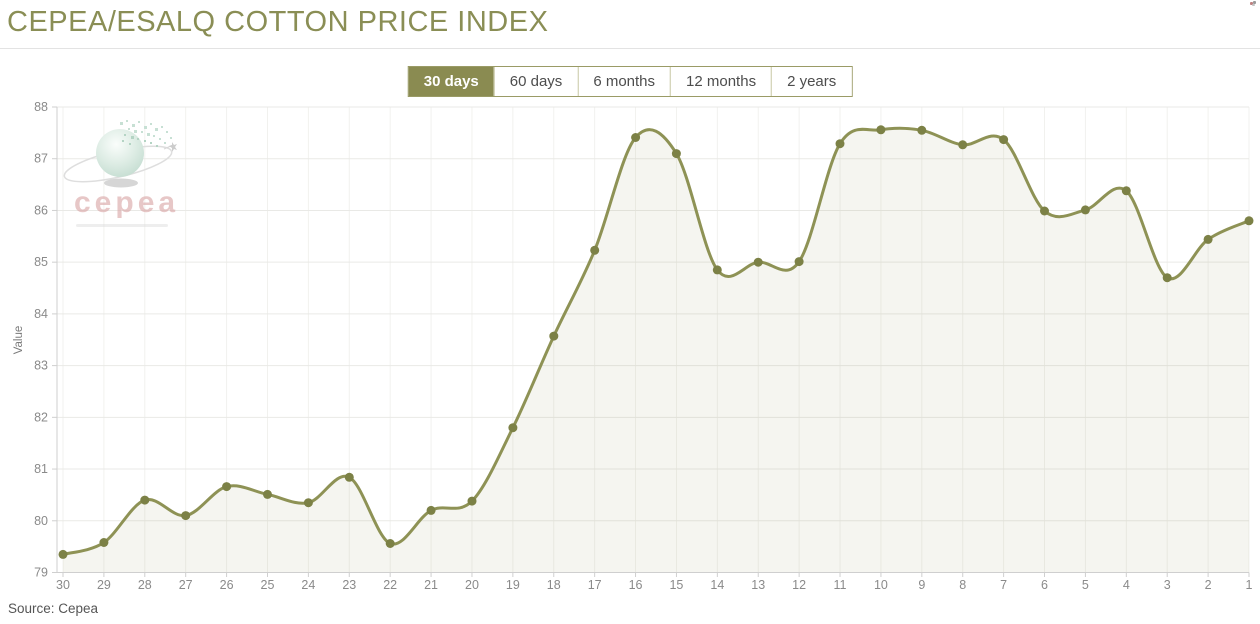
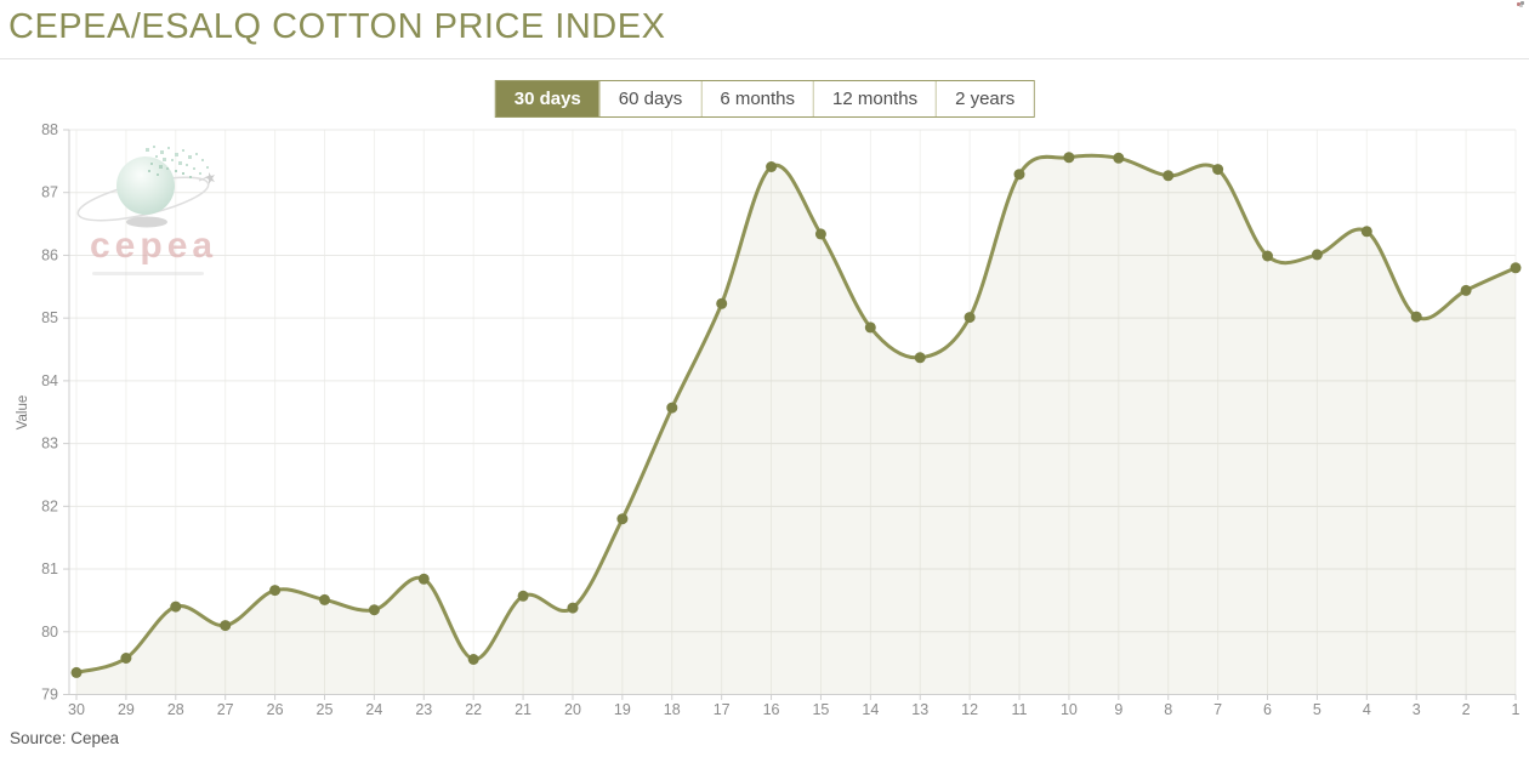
21: 80.2 -> 80.6
15: 87.1 -> 86.3
13: 85.0 -> 84.4
3: 84.7 -> 85.0
